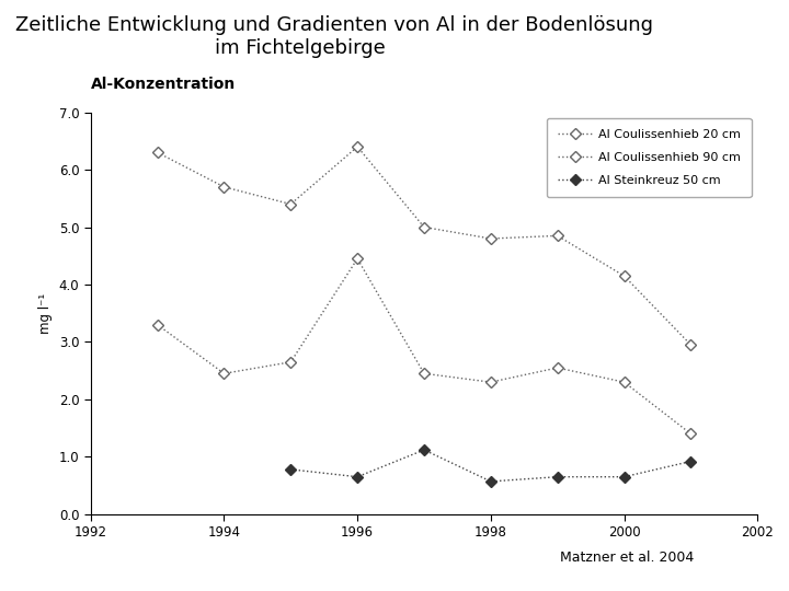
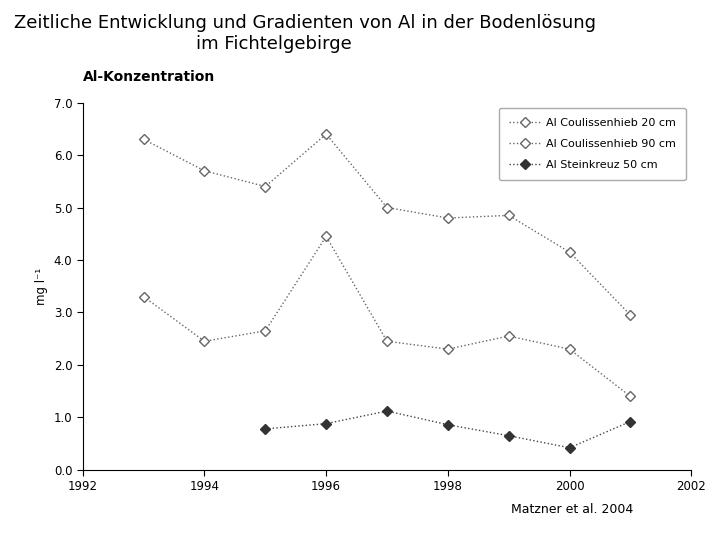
Al Steinkreuz 50 cm/1996: 0.65 -> 0.88
Al Steinkreuz 50 cm/1998: 0.57 -> 0.86
Al Steinkreuz 50 cm/2000: 0.65 -> 0.42
